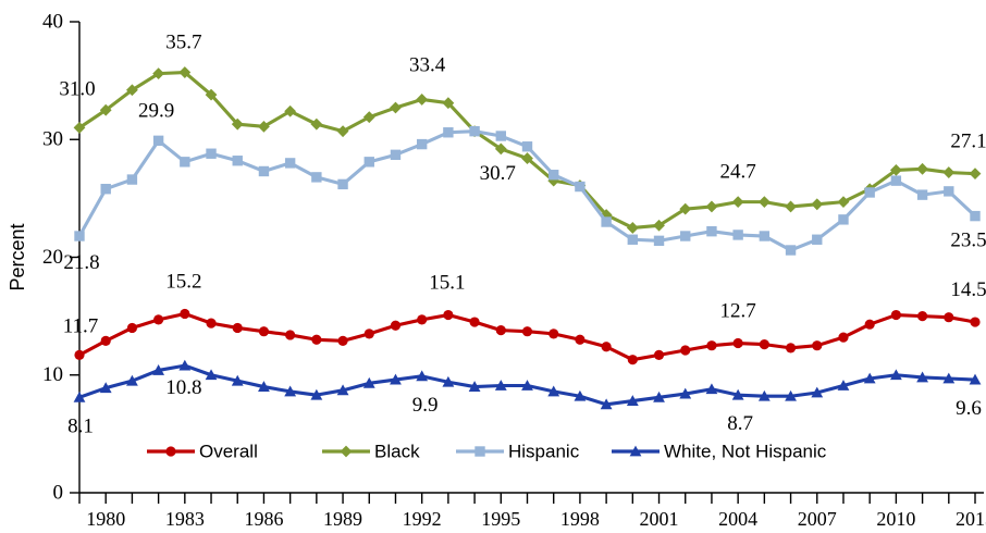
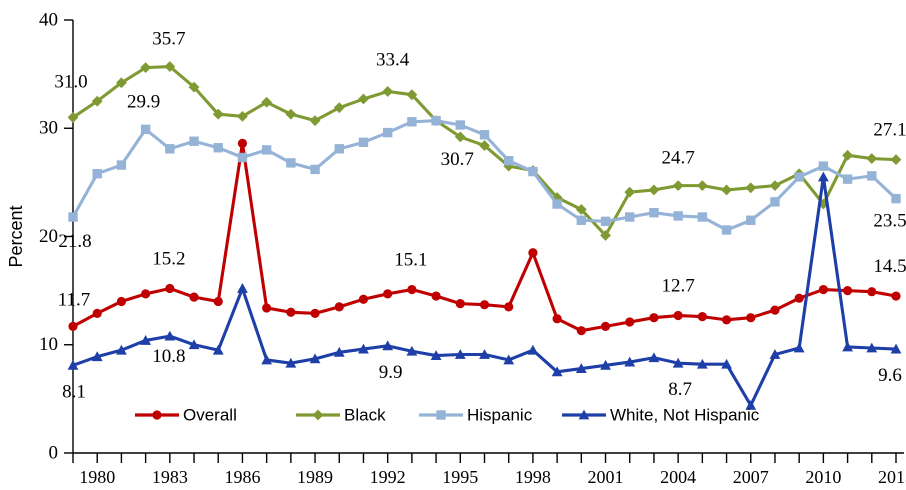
Overall/1986: 13.7 -> 28.6
White, Not Hispanic/1986: 9.0 -> 15.2
Overall/1998: 13.0 -> 18.5
White, Not Hispanic/1998: 8.2 -> 9.5
Black/2001: 22.7 -> 20.1
White, Not Hispanic/2007: 8.5 -> 4.4
Black/2010: 27.4 -> 23.0
White, Not Hispanic/2010: 10.0 -> 25.5
